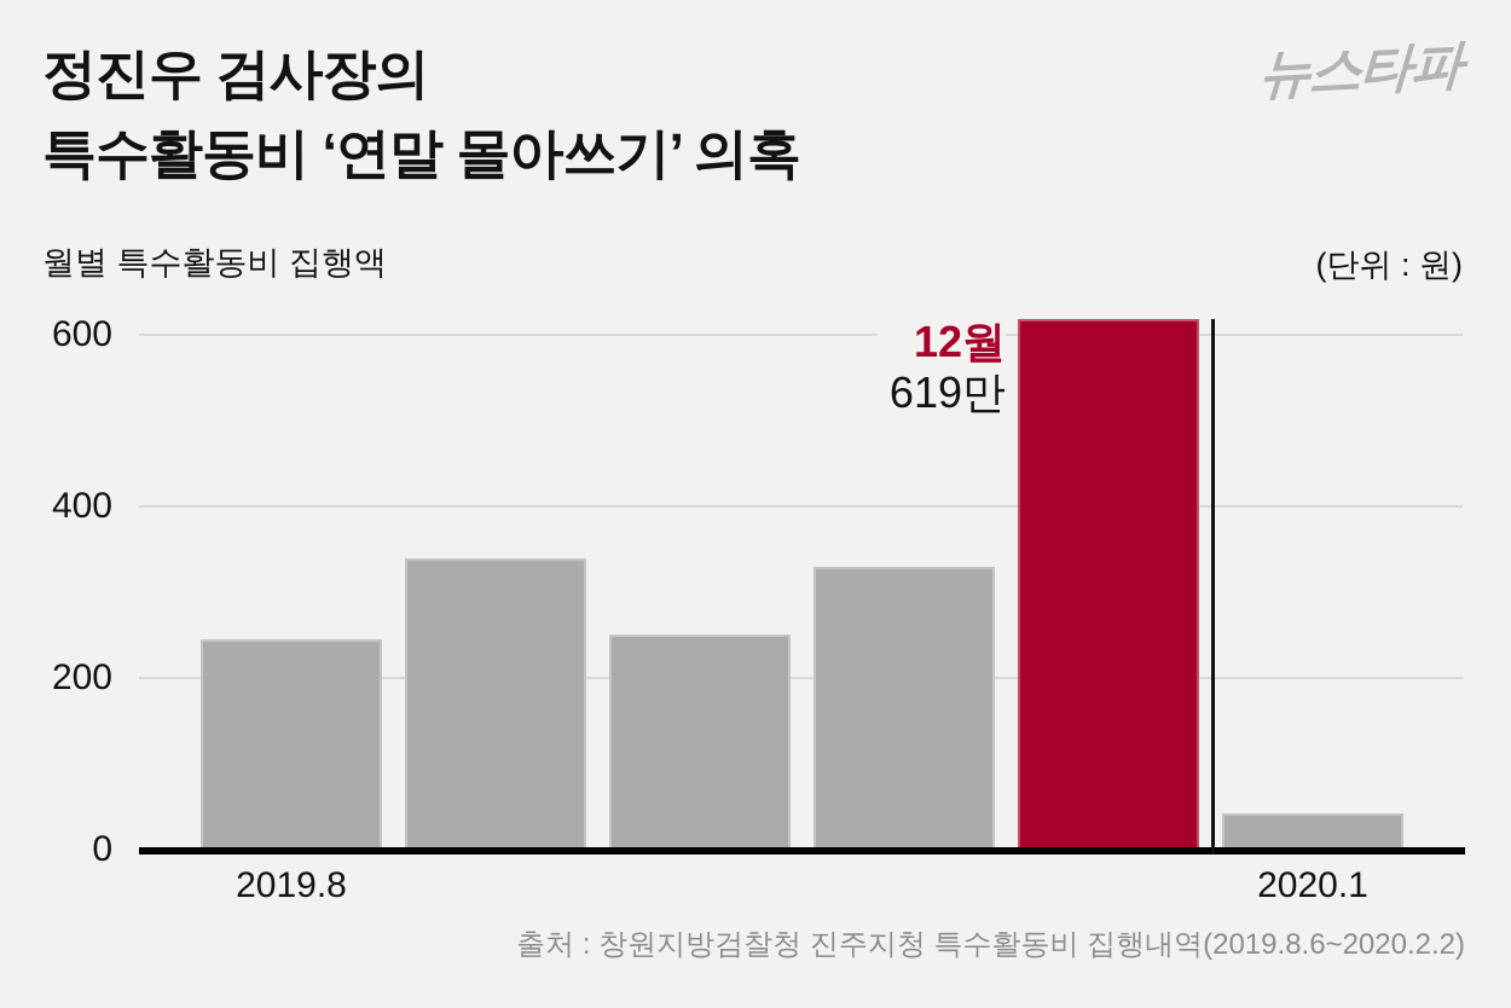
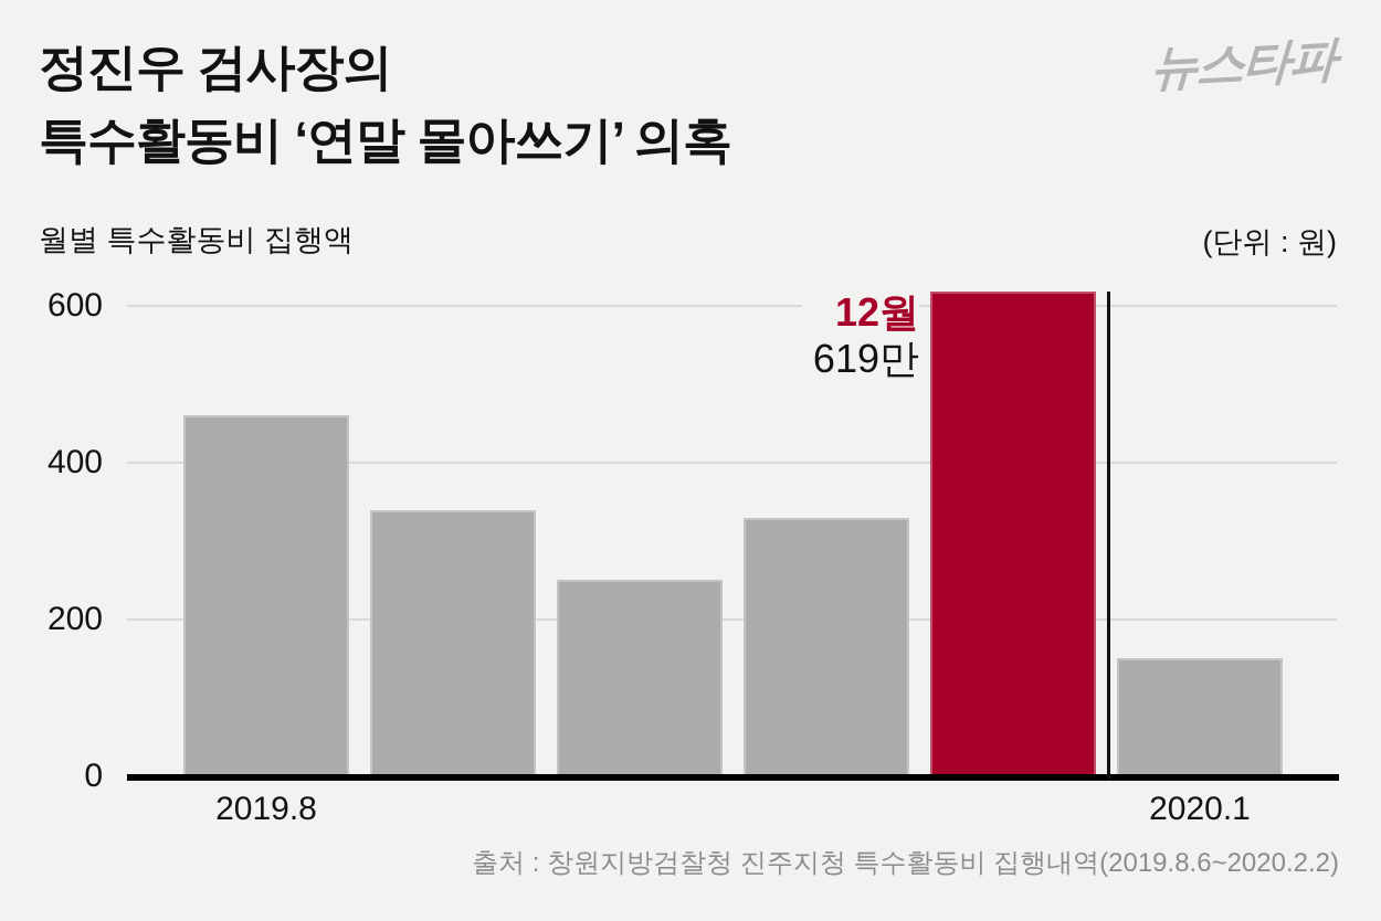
2019.8: 240 -> 460
2020.1: 40 -> 150
